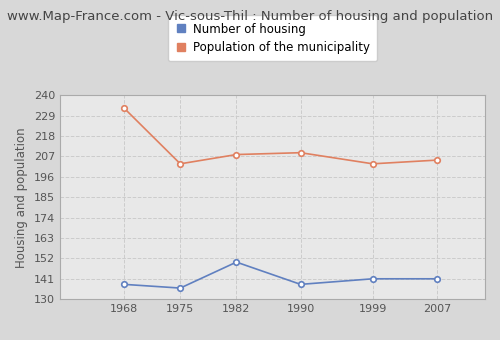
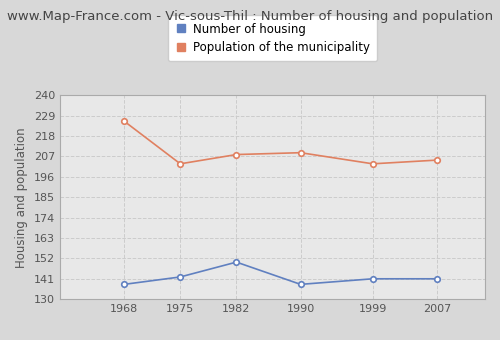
Population of the municipality/1968: 233 -> 226
Number of housing/1975: 136 -> 142
